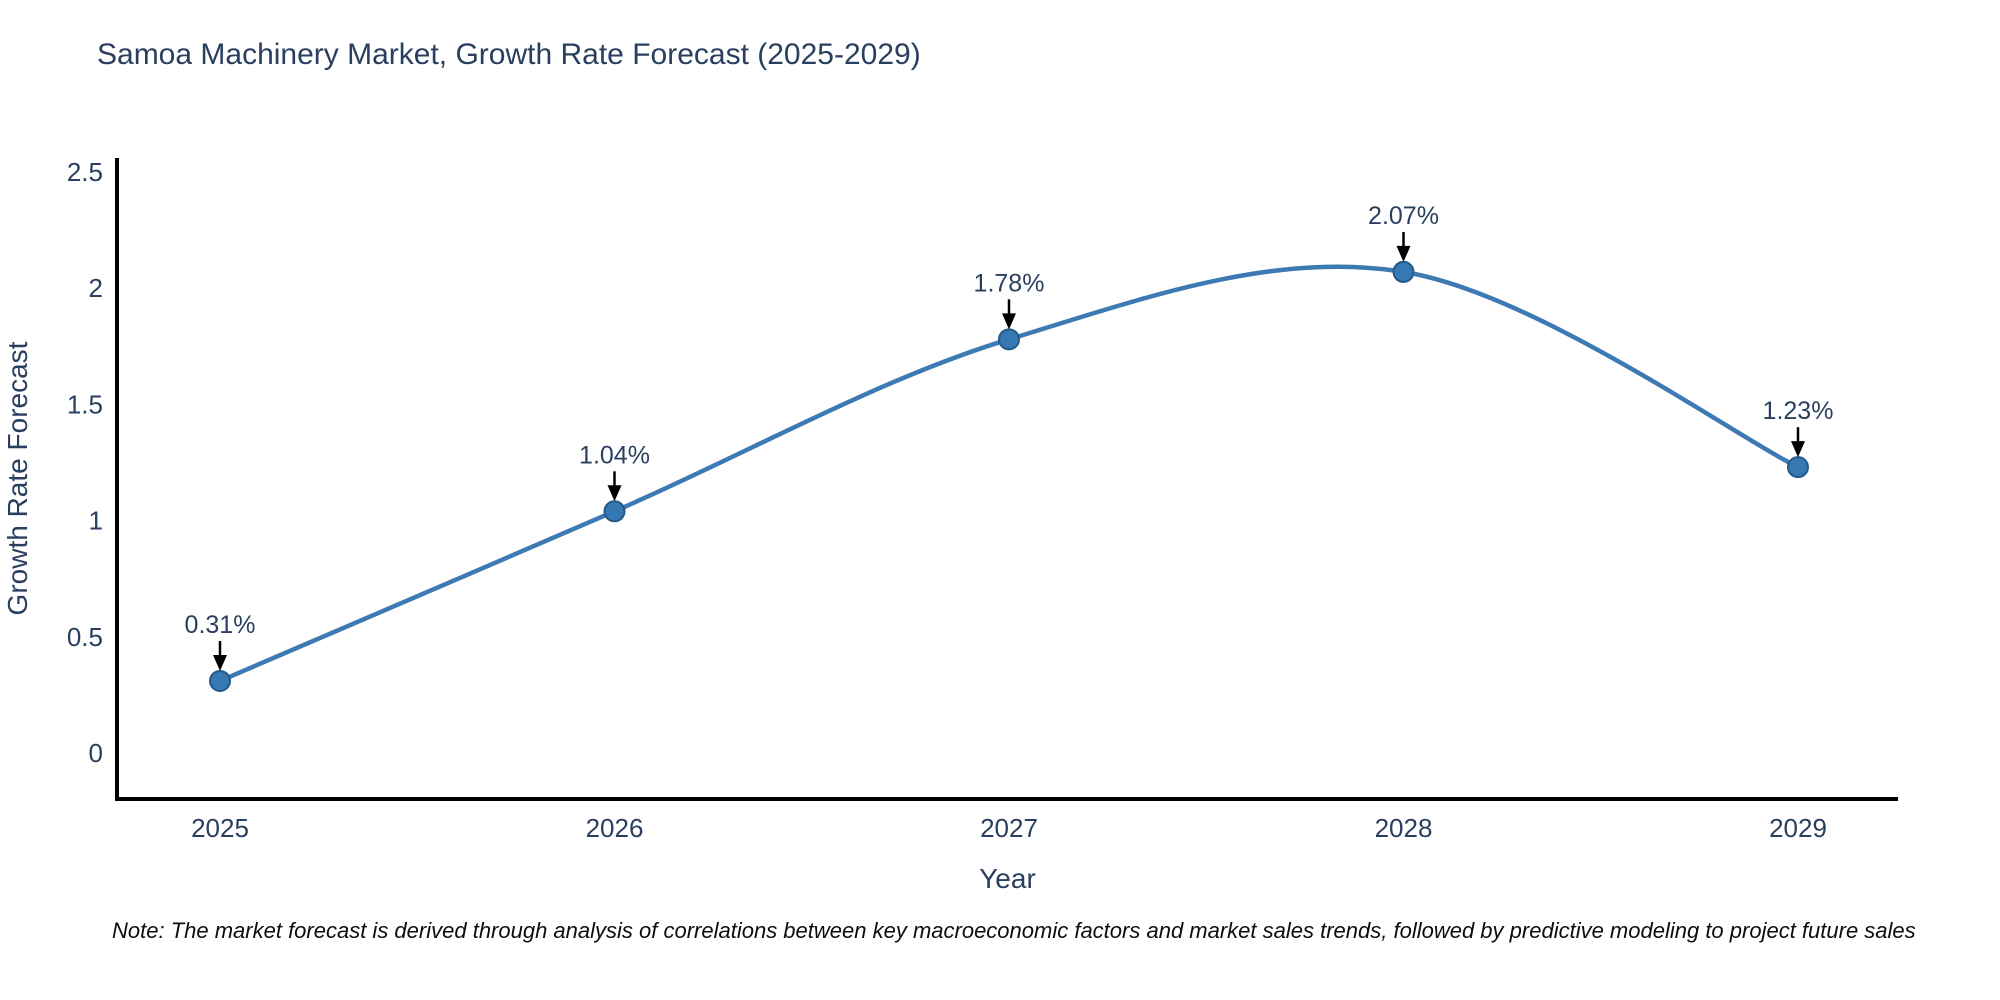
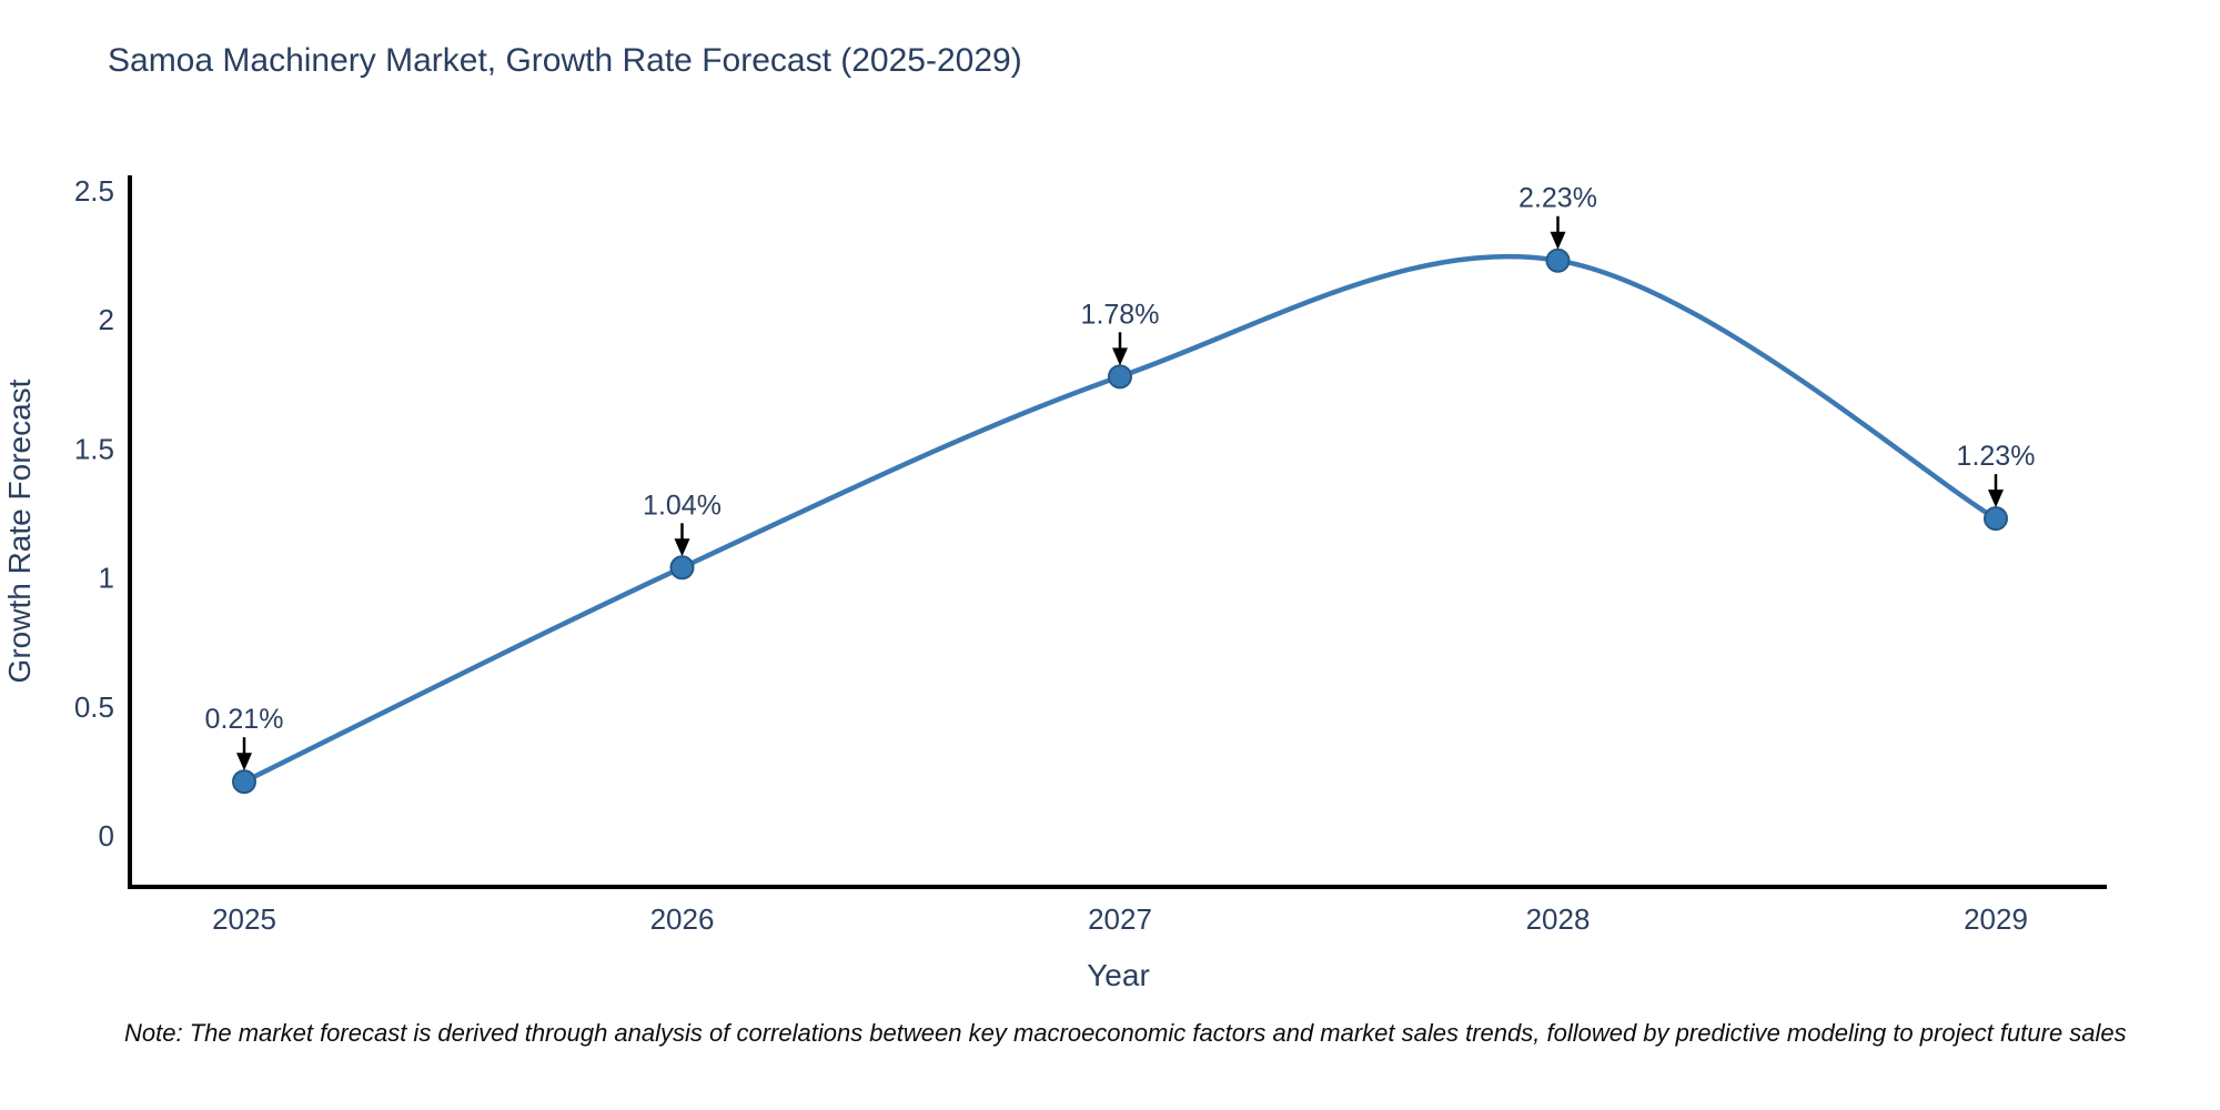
2025: 0.31% -> 0.21%
2028: 2.07% -> 2.23%
